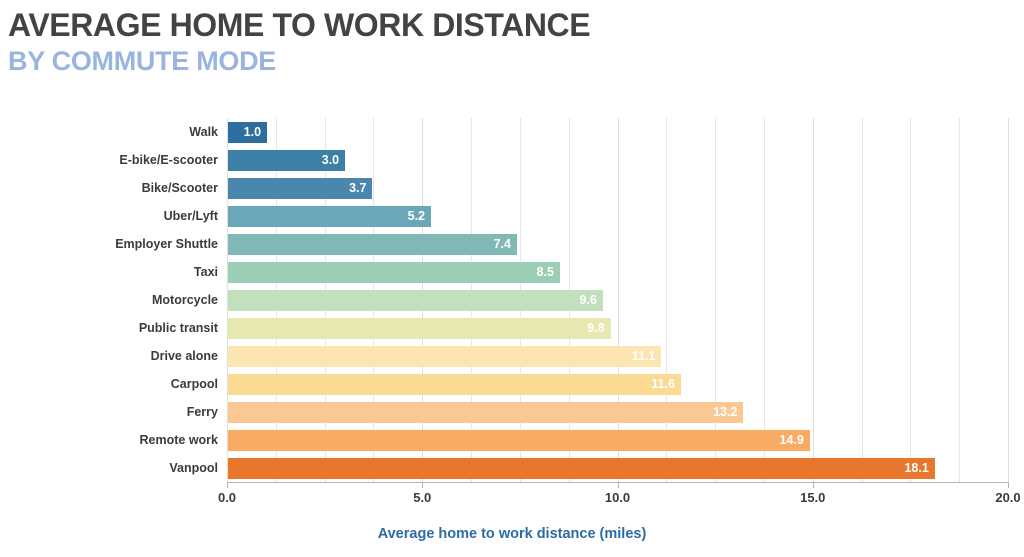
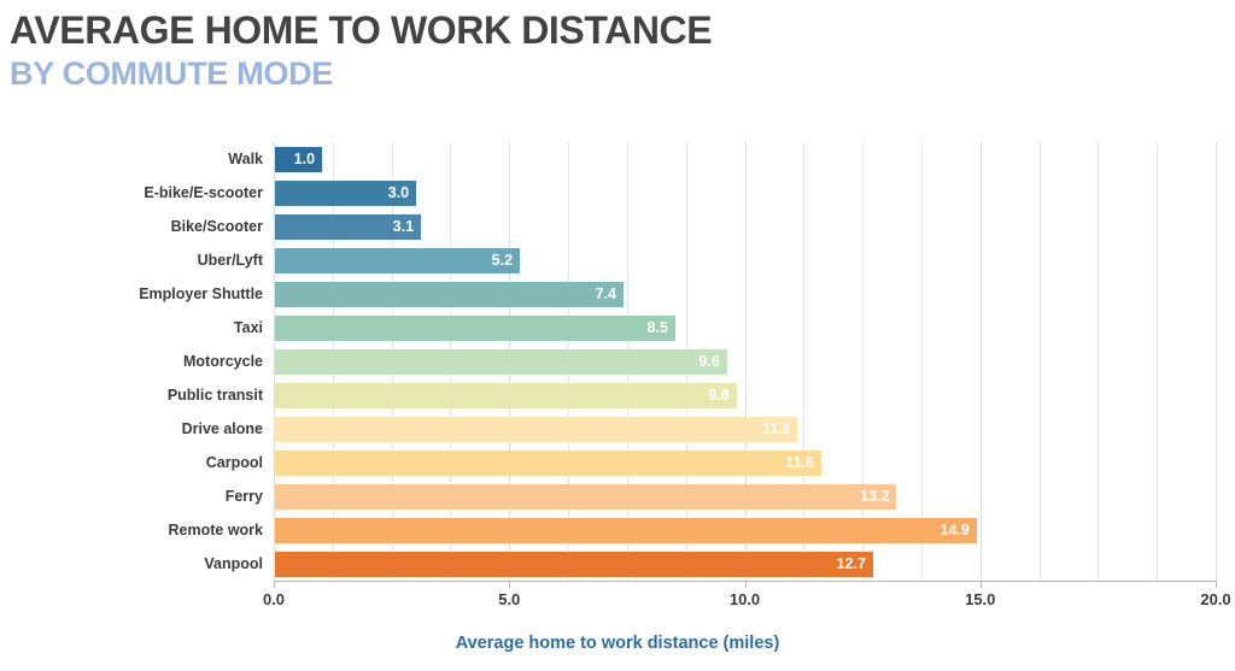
Bike/Scooter: 3.7 -> 3.1
Vanpool: 18.1 -> 12.7
